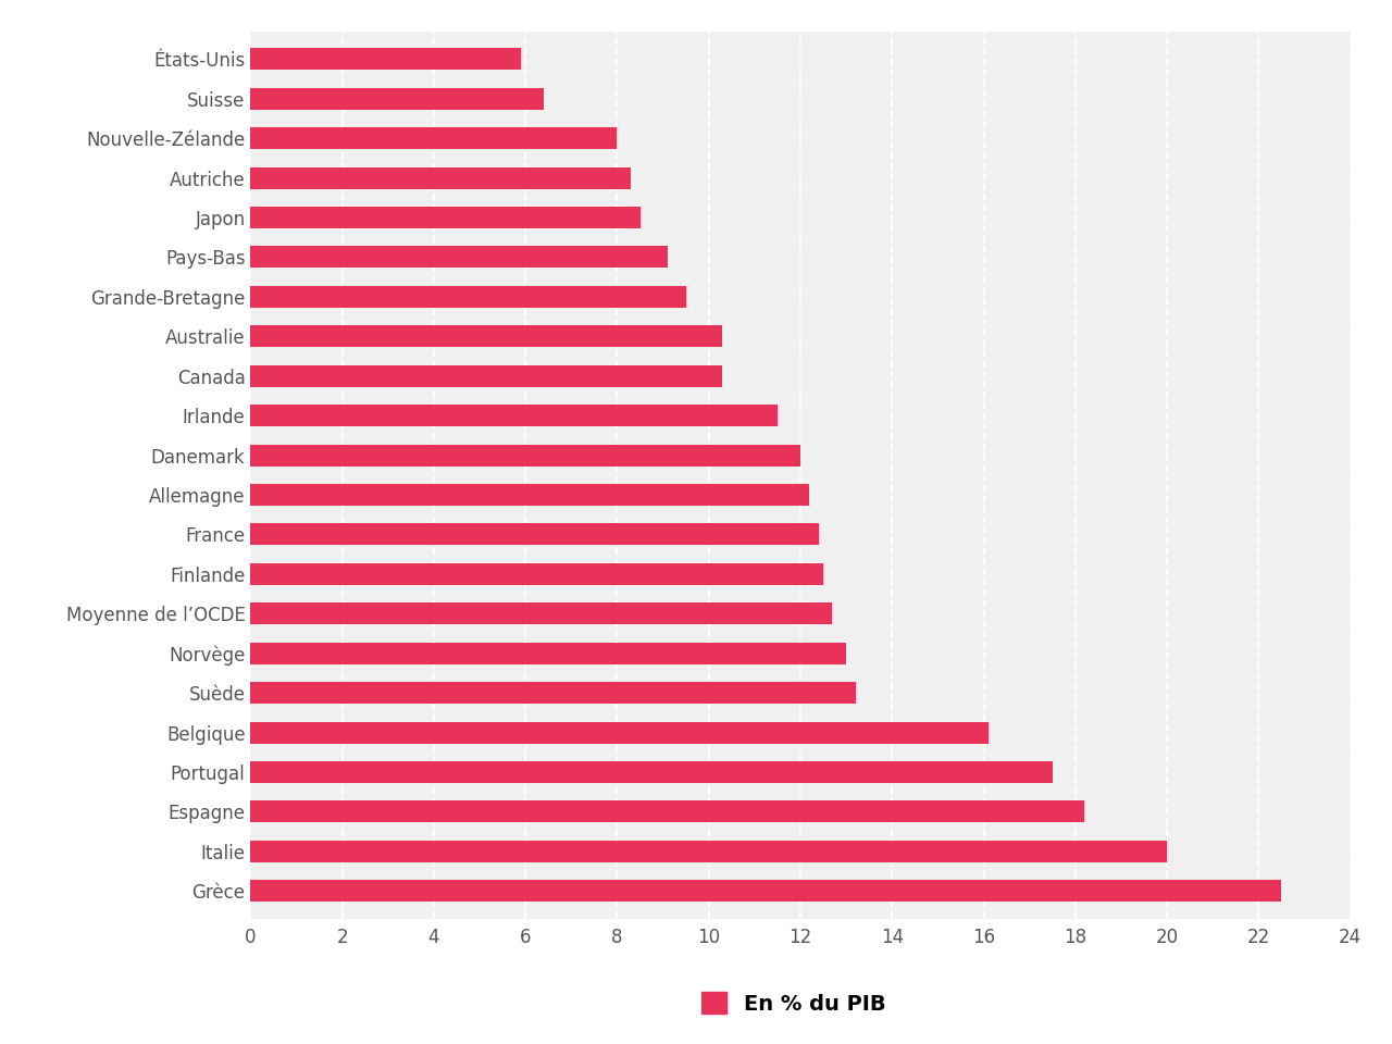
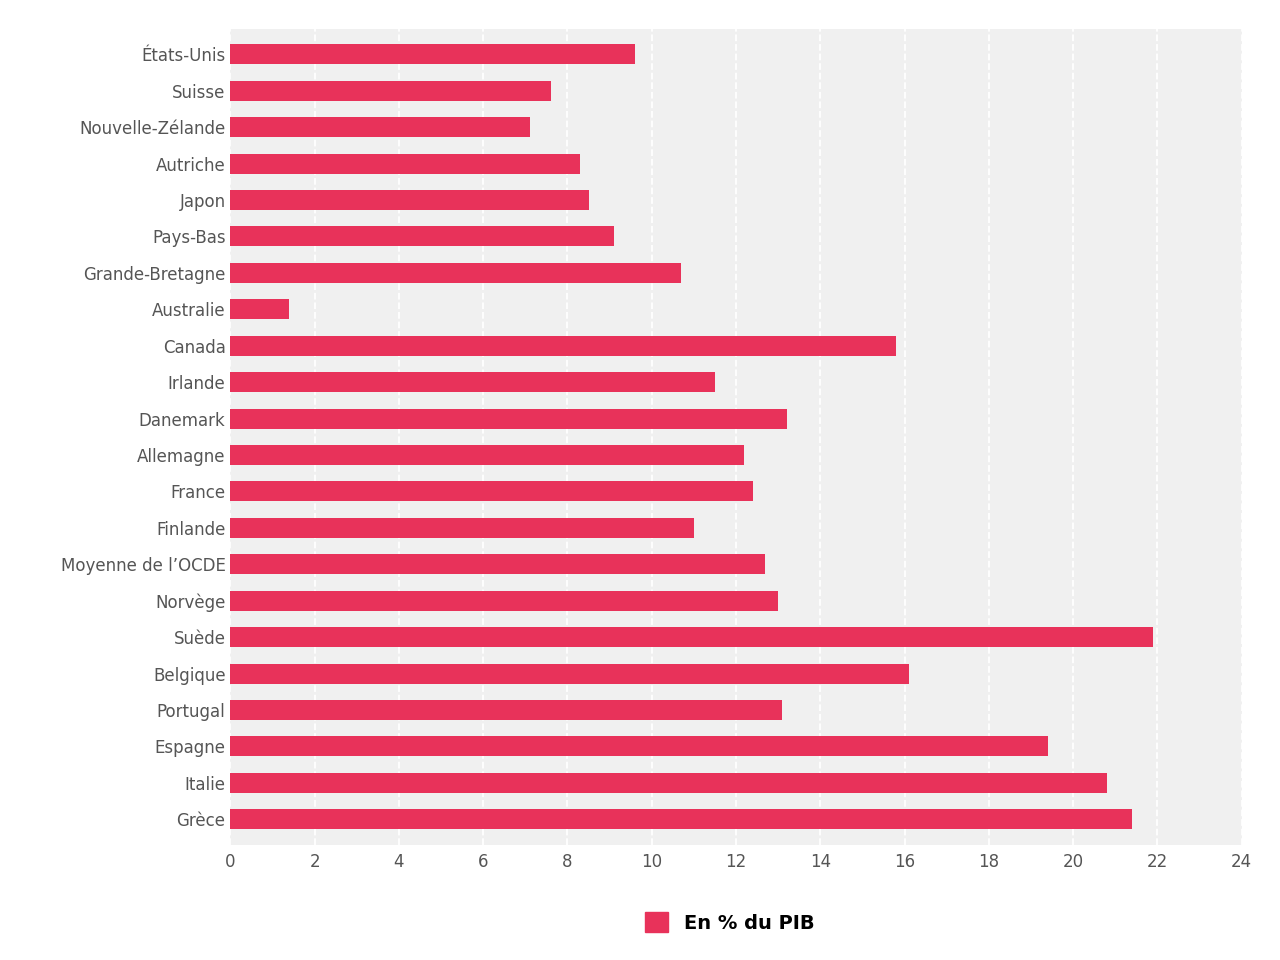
États-Unis: 5.9 -> 9.6
Suisse: 6.4 -> 7.6
Nouvelle-Zélande: 8.0 -> 7.1
Grande-Bretagne: 9.5 -> 10.7
Australie: 10.3 -> 1.4
Canada: 10.3 -> 15.8
Danemark: 12.0 -> 13.2
Finlande: 12.5 -> 11.0
Suède: 13.2 -> 21.9
Portugal: 17.5 -> 13.1
Espagne: 18.2 -> 19.4
Italie: 20.0 -> 20.8
Grèce: 22.5 -> 21.4
